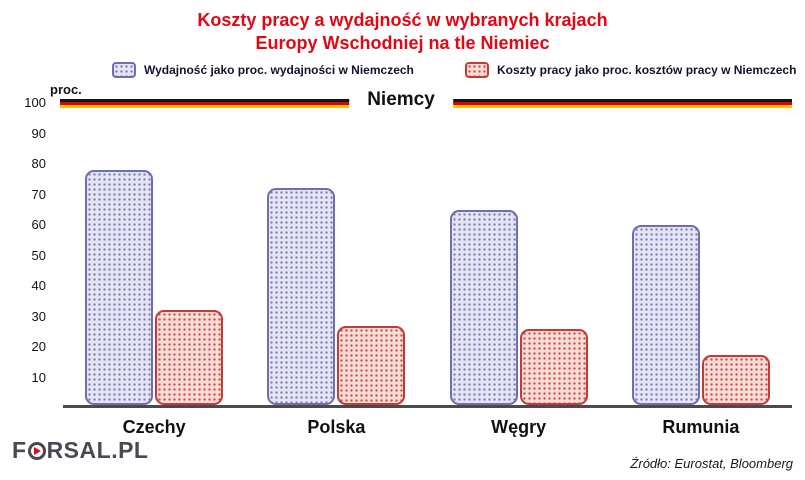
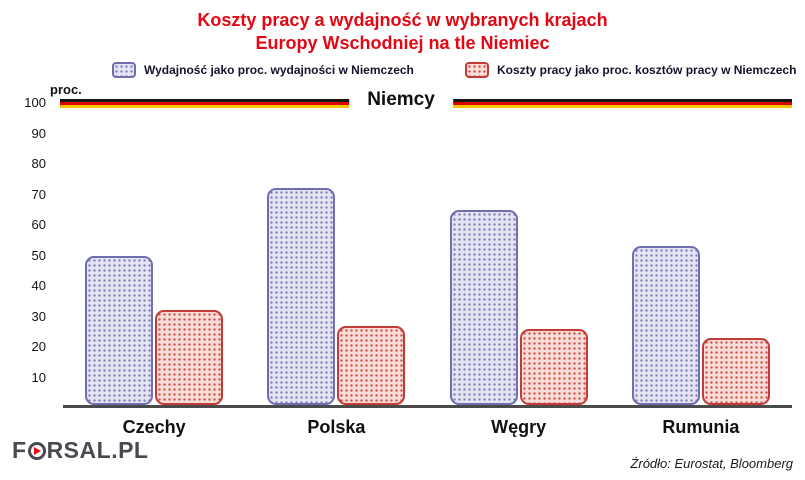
Wydajność jako proc. wydajności w Niemczech/Czechy: 77 -> 49
Wydajność jako proc. wydajności w Niemczech/Rumunia: 59 -> 52
Koszty pracy jako proc. kosztów pracy w Niemczech/Rumunia: 16 -> 22
